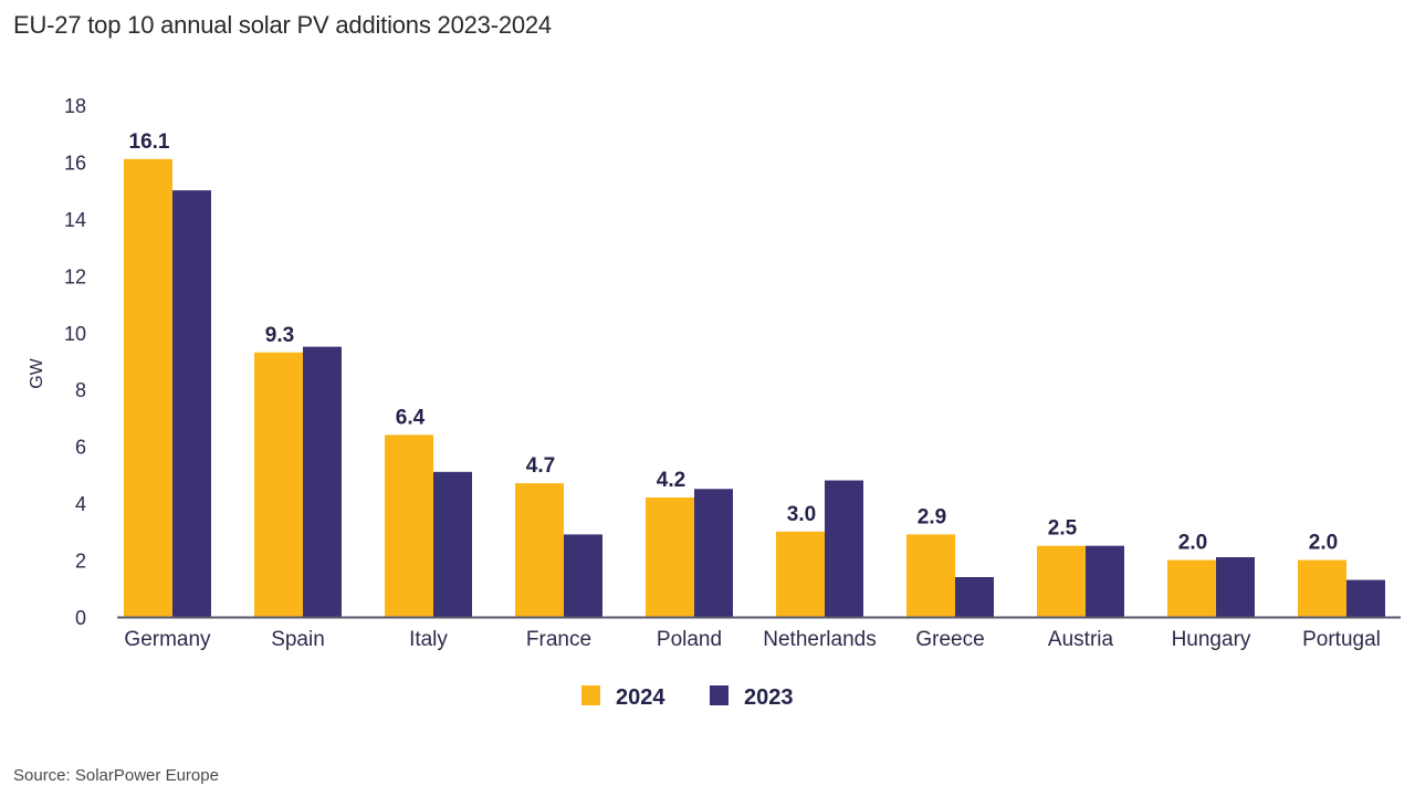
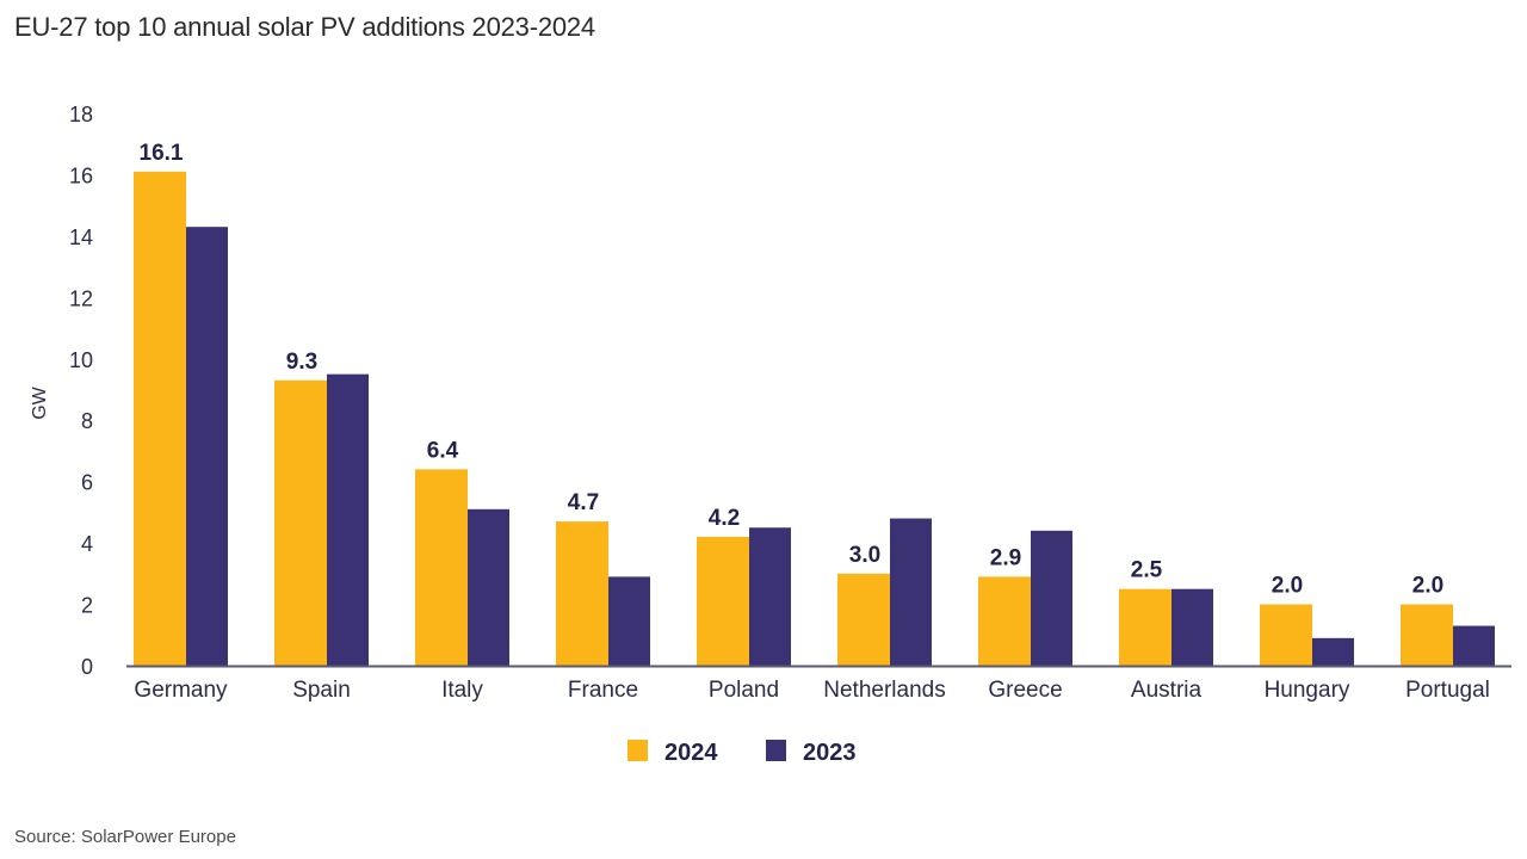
2023/Germany: 15.0 -> 14.3
2023/Greece: 1.4 -> 4.4
2023/Hungary: 2.1 -> 0.9
